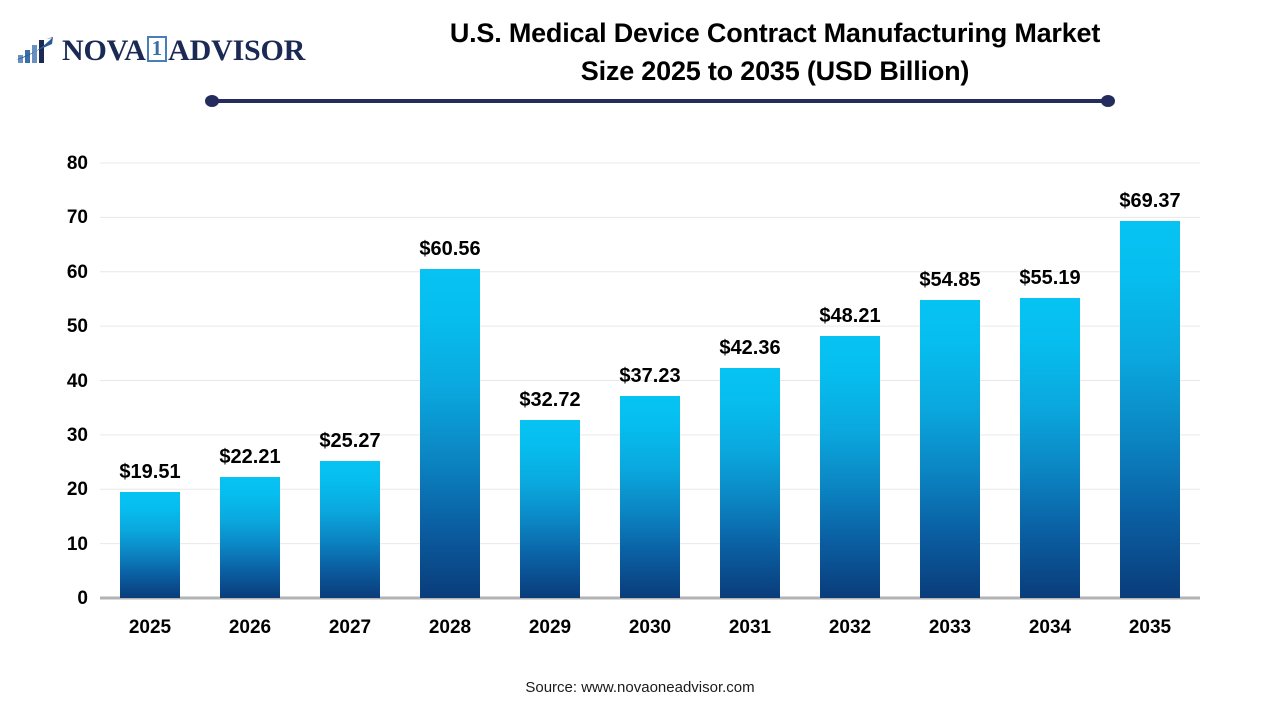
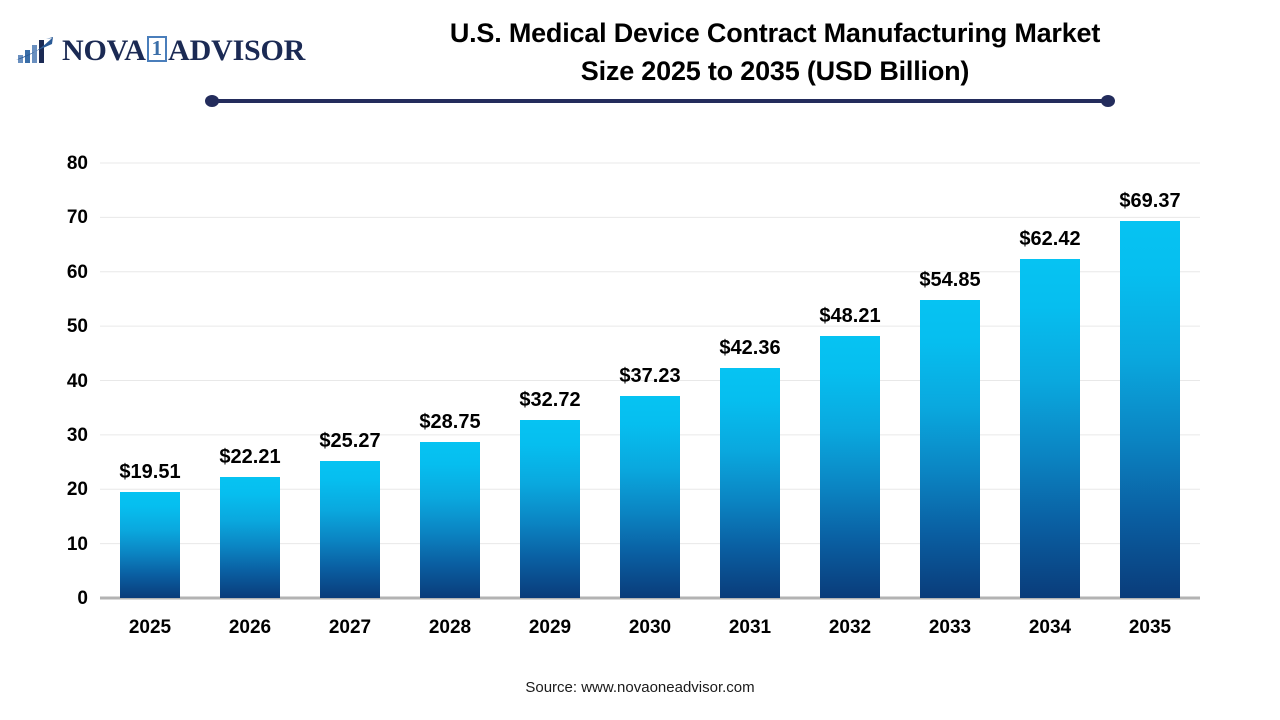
2028: $60.56 -> $28.75
2034: $55.19 -> $62.42
